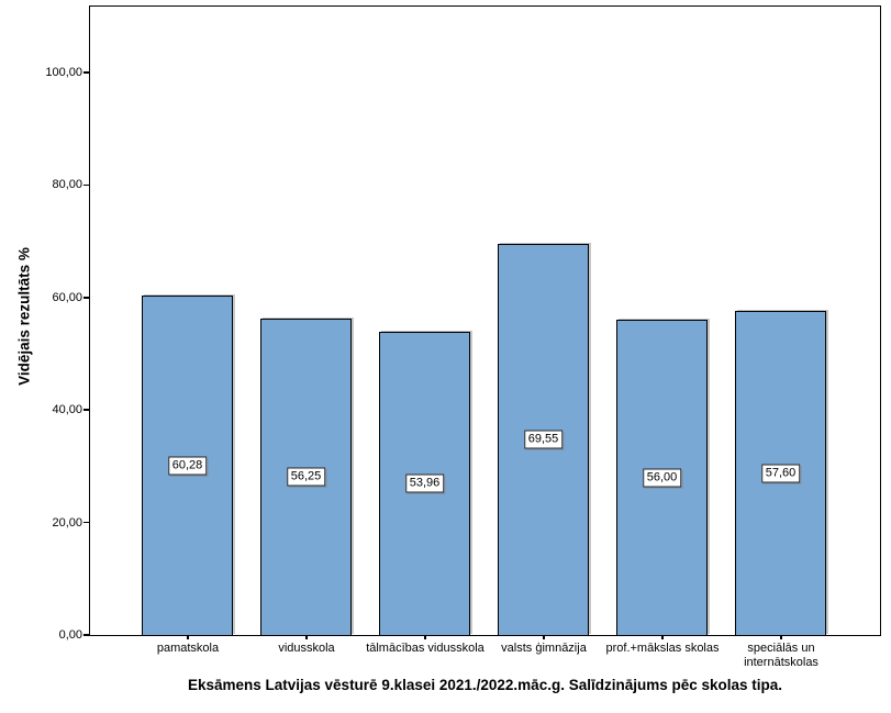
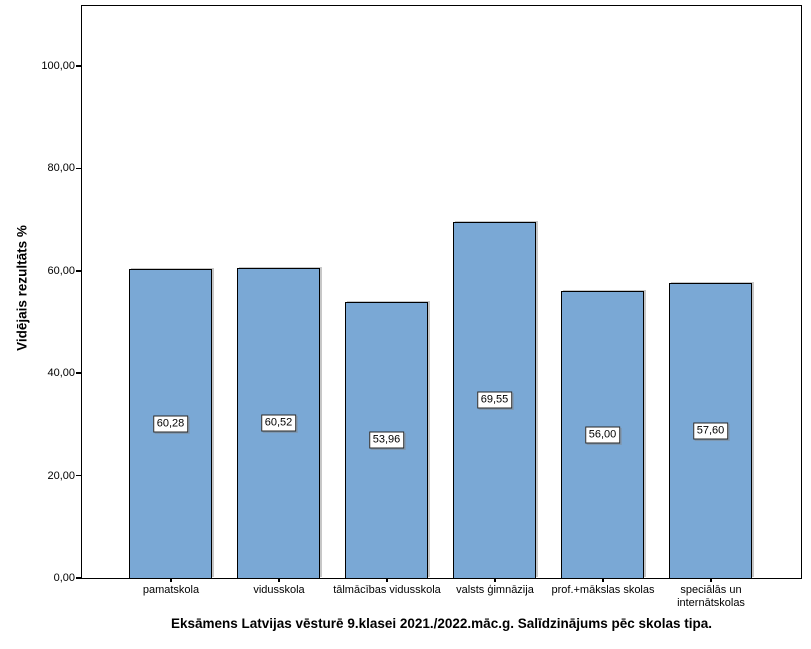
vidusskola: 56,25 -> 60,52
